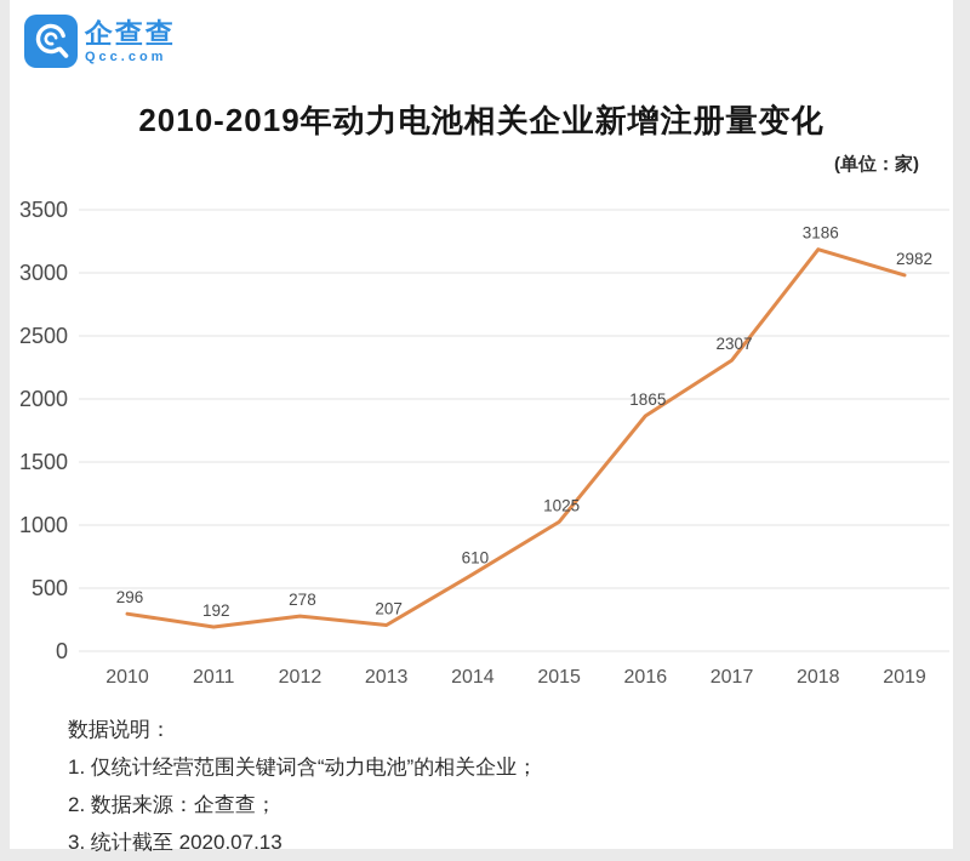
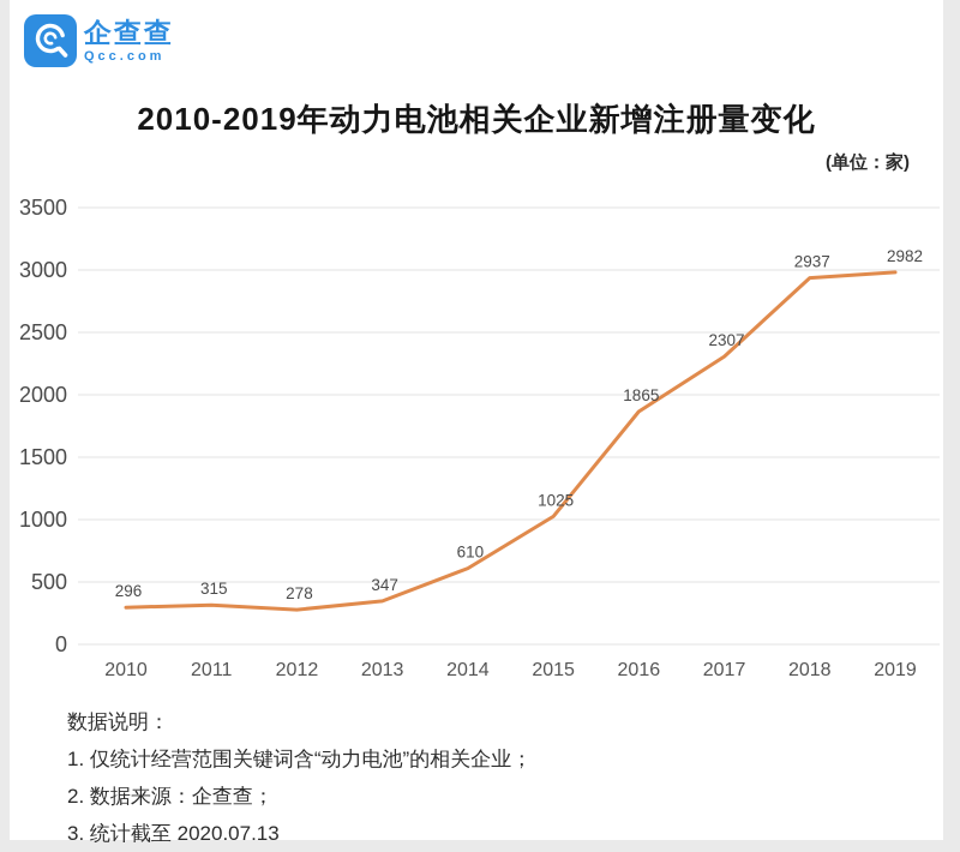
2011: 192 -> 315
2013: 207 -> 347
2018: 3186 -> 2937
